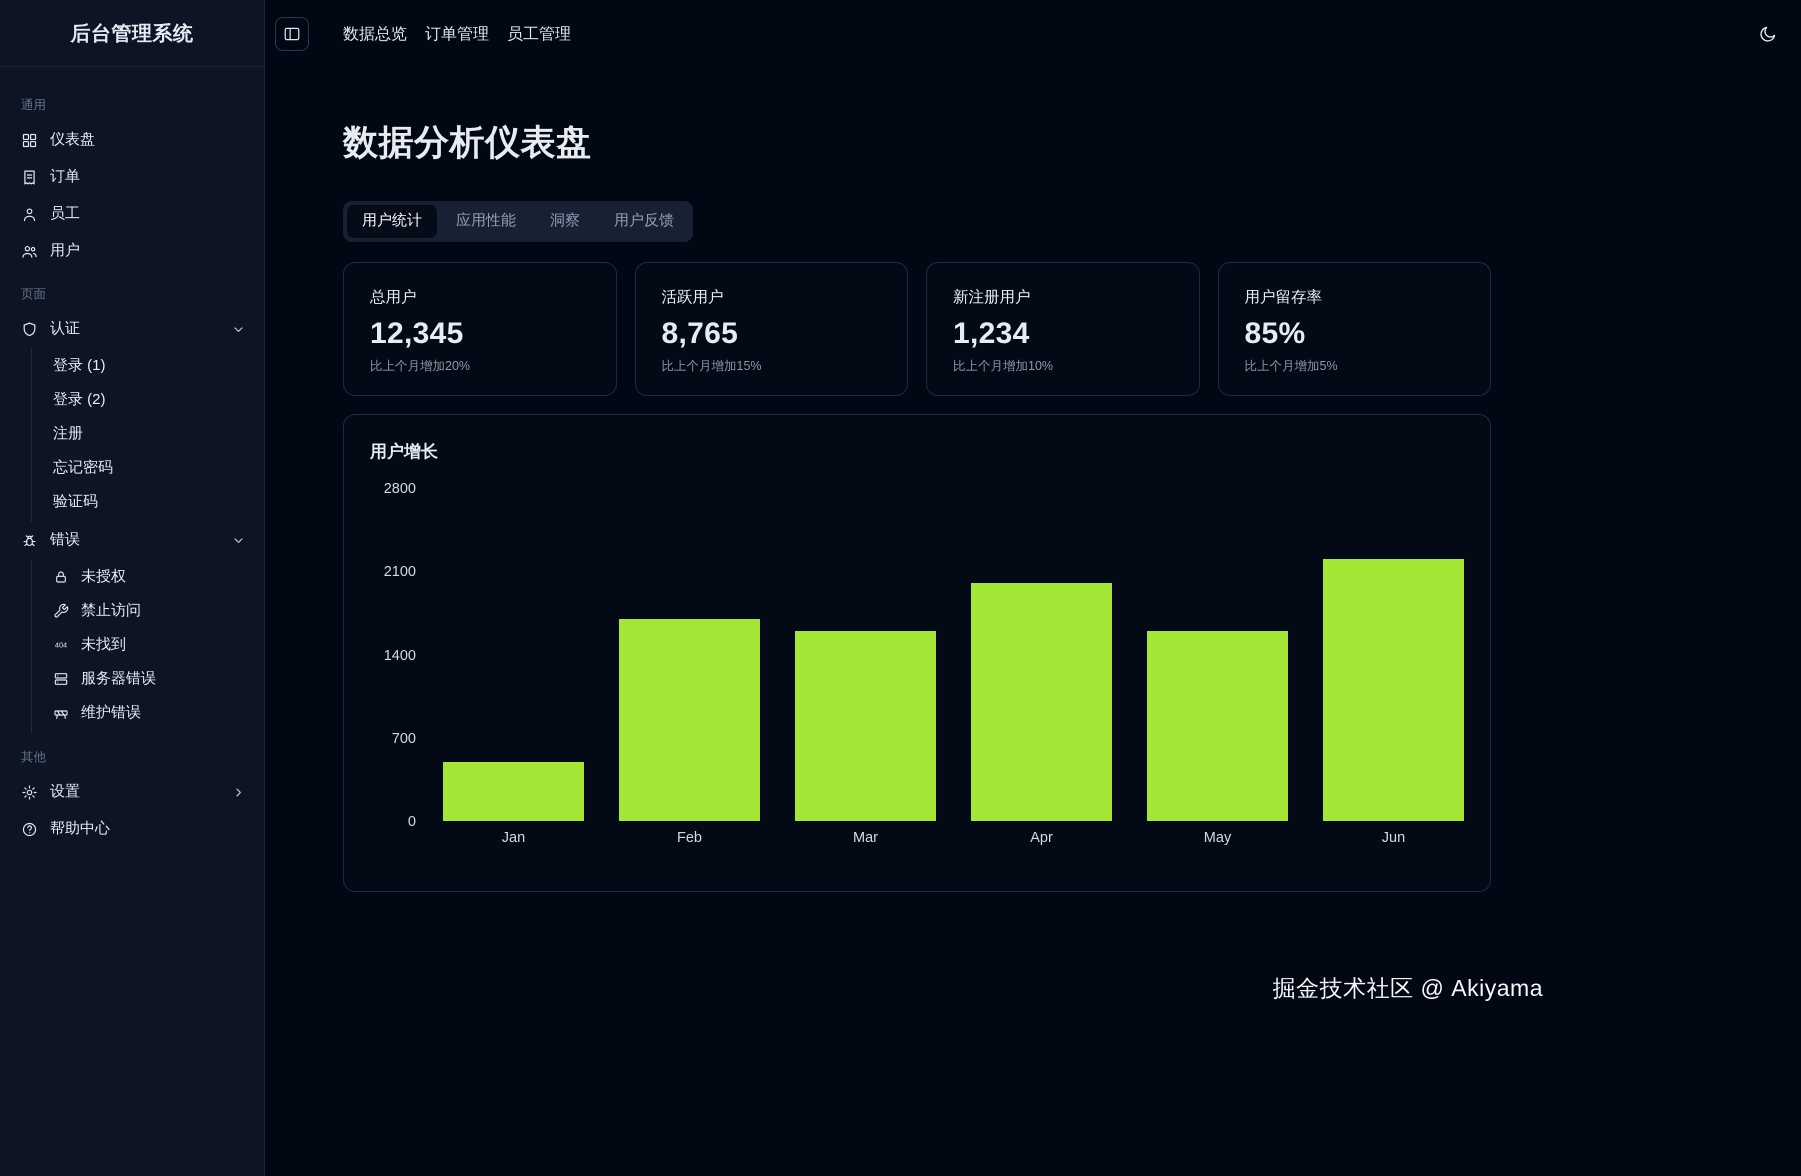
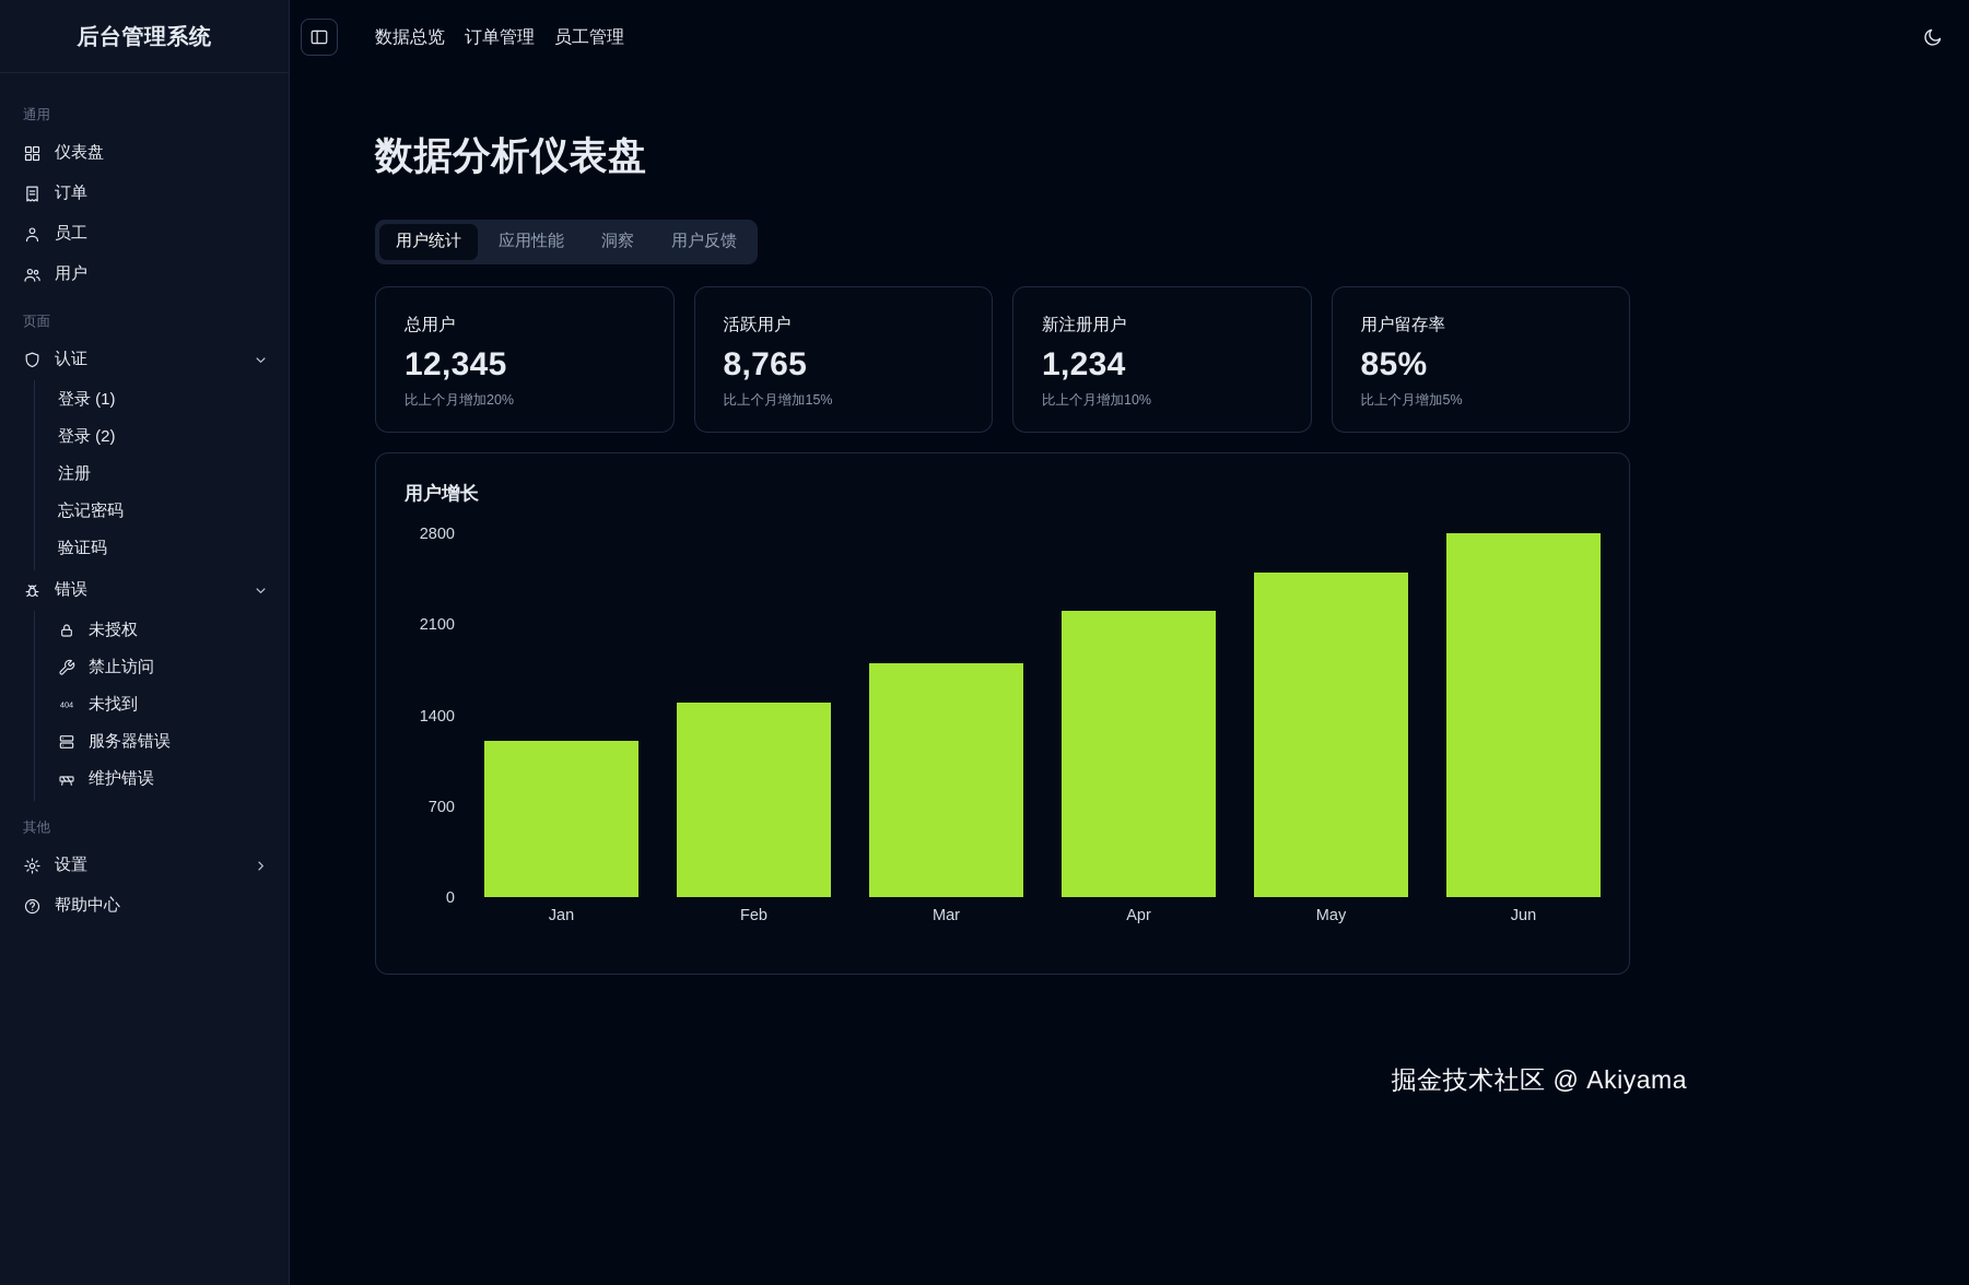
Jan: 500 -> 1200
Feb: 1700 -> 1500
Mar: 1600 -> 1800
Apr: 2000 -> 2200
May: 1600 -> 2500
Jun: 2200 -> 2800
